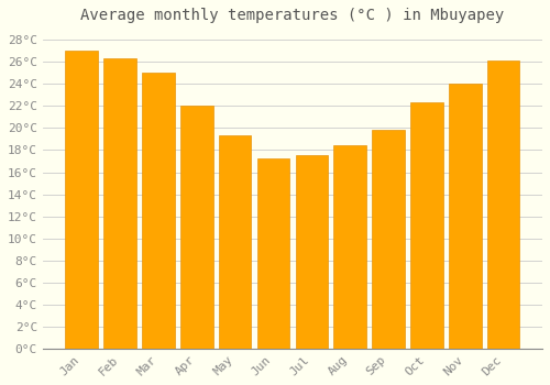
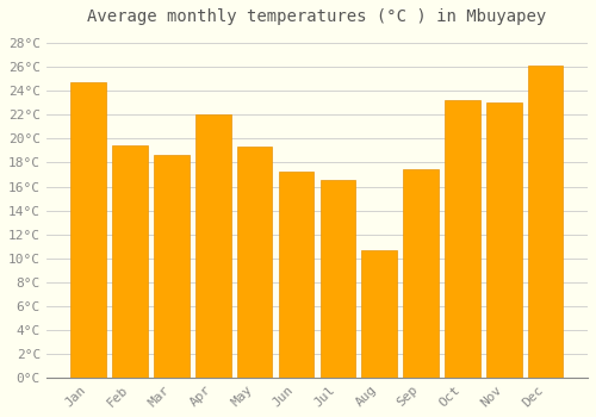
Jan: 27.0°C -> 24.7°C
Feb: 26.3°C -> 19.4°C
Mar: 25.0°C -> 18.6°C
Jul: 17.5°C -> 16.6°C
Aug: 18.4°C -> 10.7°C
Sep: 19.8°C -> 17.4°C
Oct: 22.3°C -> 23.2°C
Nov: 24.0°C -> 23.0°C
